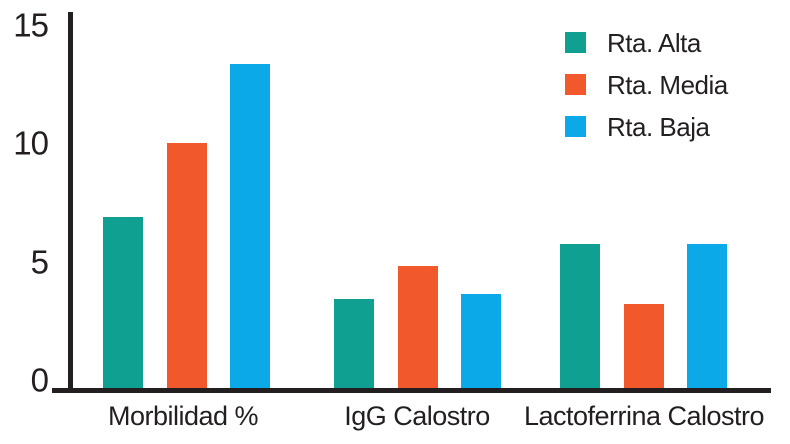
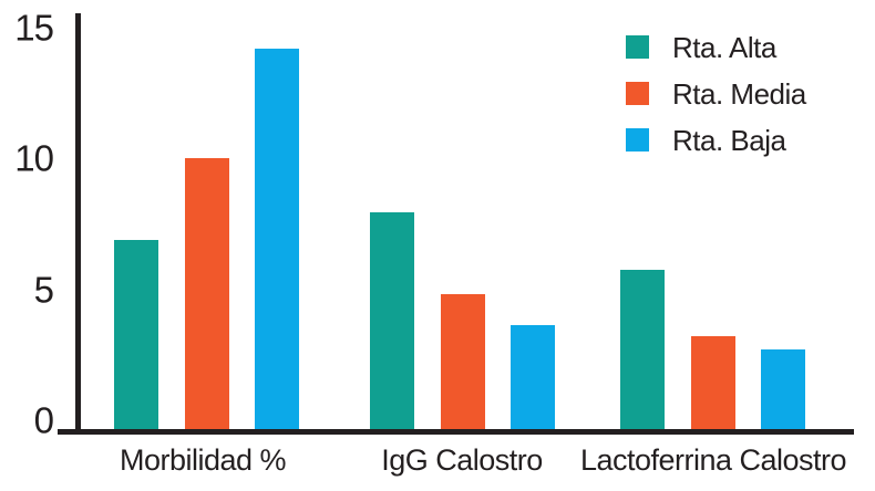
Rta. Baja/Morbilidad %: 13.2 -> 14.0
Rta. Alta/IgG Calostro: 3.7 -> 8.0
Rta. Baja/Lactoferrina Calostro: 5.9 -> 3.0
